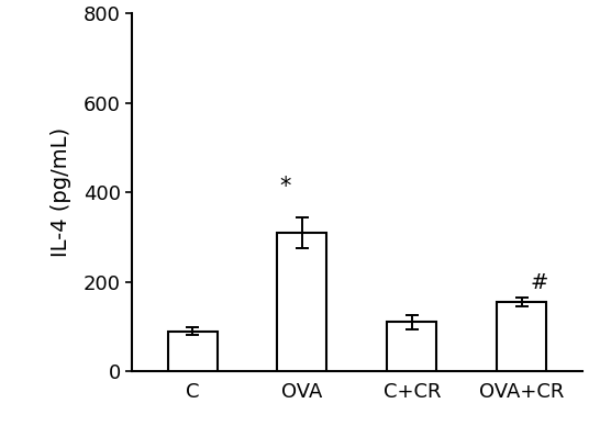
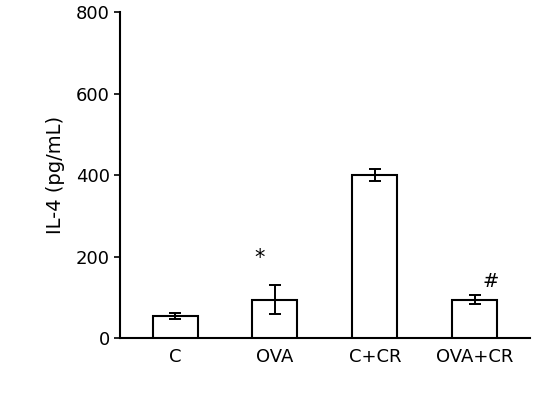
C: 90 -> 55
OVA: 310 -> 95
C+CR: 110 -> 400
OVA+CR: 155 -> 95
